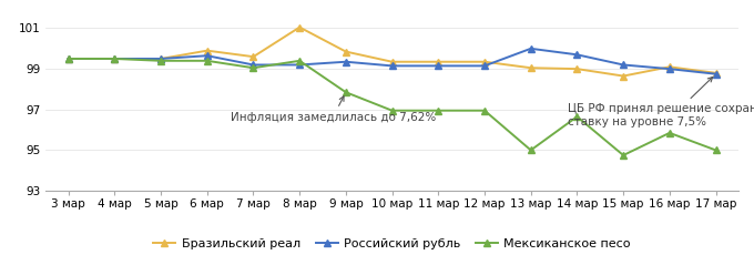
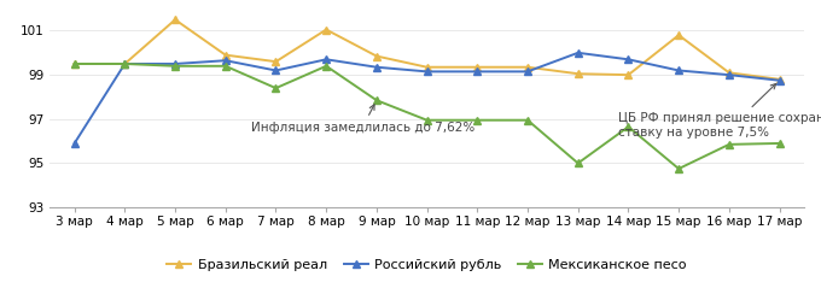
Российский рубль/3 мар: 99.5 -> 95.9
Бразильский реал/5 мар: 99.5 -> 101.5
Мексиканское песо/7 мар: 99.0 -> 98.4
Российский рубль/8 мар: 99.2 -> 99.7
Бразильский реал/15 мар: 98.7 -> 100.8
Мексиканское песо/17 мар: 95.0 -> 95.9
